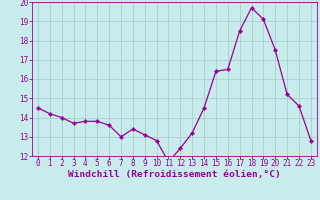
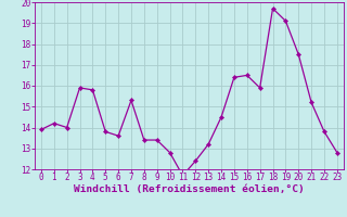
0: 14.5 -> 13.9
3: 13.7 -> 15.9
4: 13.8 -> 15.8
7: 13.0 -> 15.3
9: 13.1 -> 13.4
17: 18.5 -> 15.9
22: 14.6 -> 13.8
